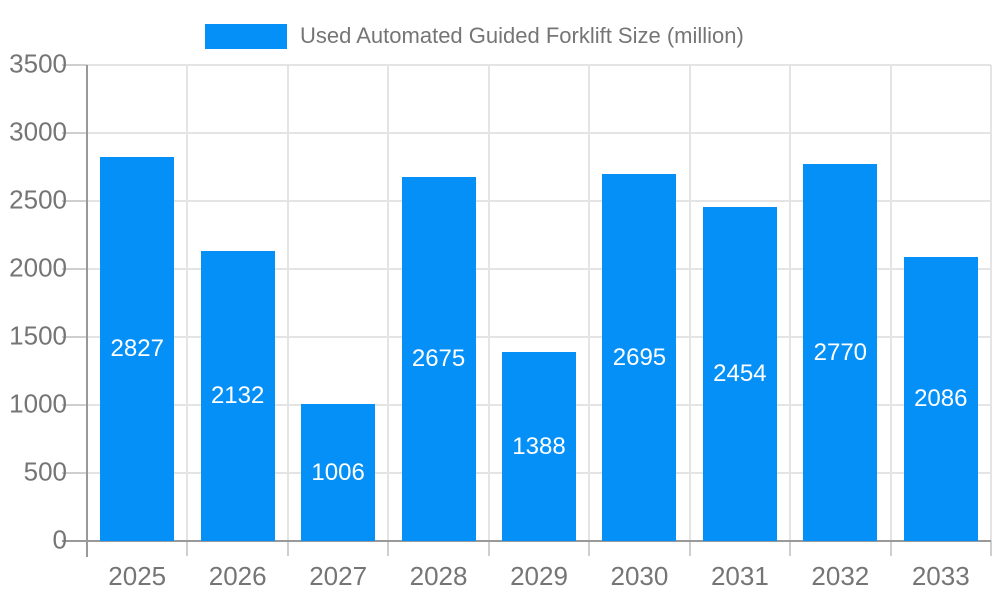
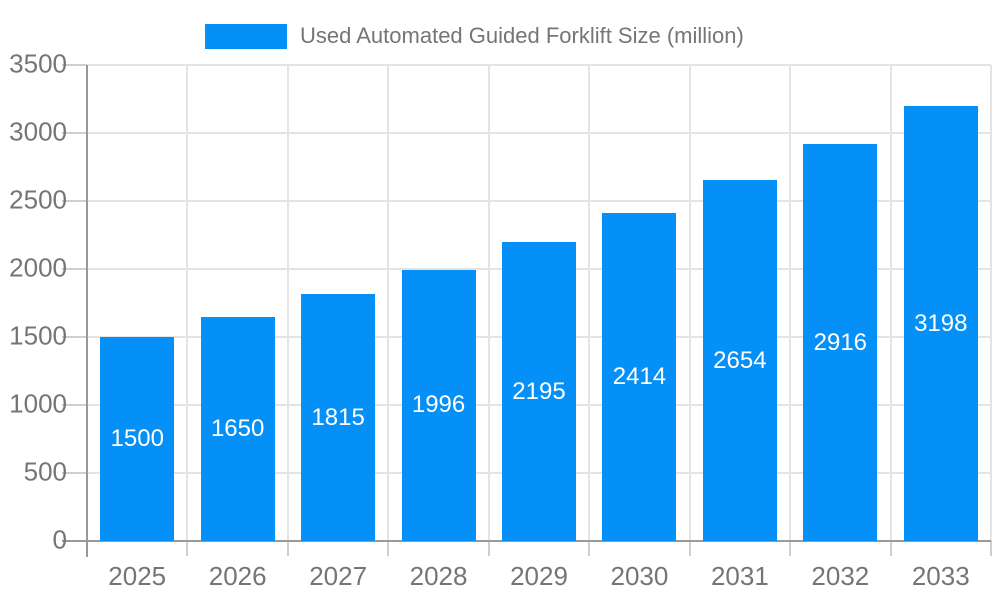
2025: 2827 -> 1500
2026: 2132 -> 1650
2027: 1006 -> 1815
2028: 2675 -> 1996
2029: 1388 -> 2195
2030: 2695 -> 2414
2031: 2454 -> 2654
2032: 2770 -> 2916
2033: 2086 -> 3198
